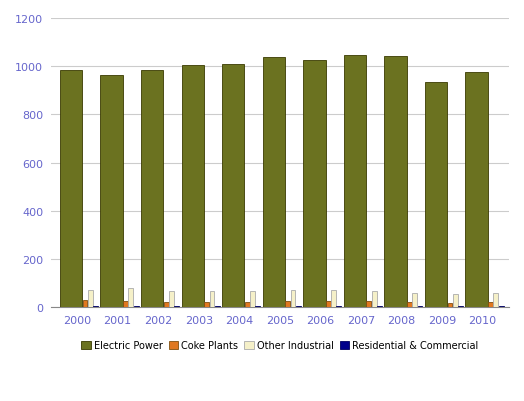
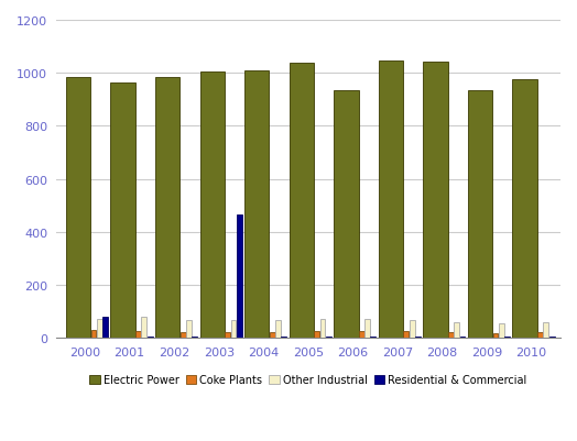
Residential & Commercial/2000: 5 -> 80
Residential & Commercial/2003: 4 -> 465
Electric Power/2006: 1026 -> 935
